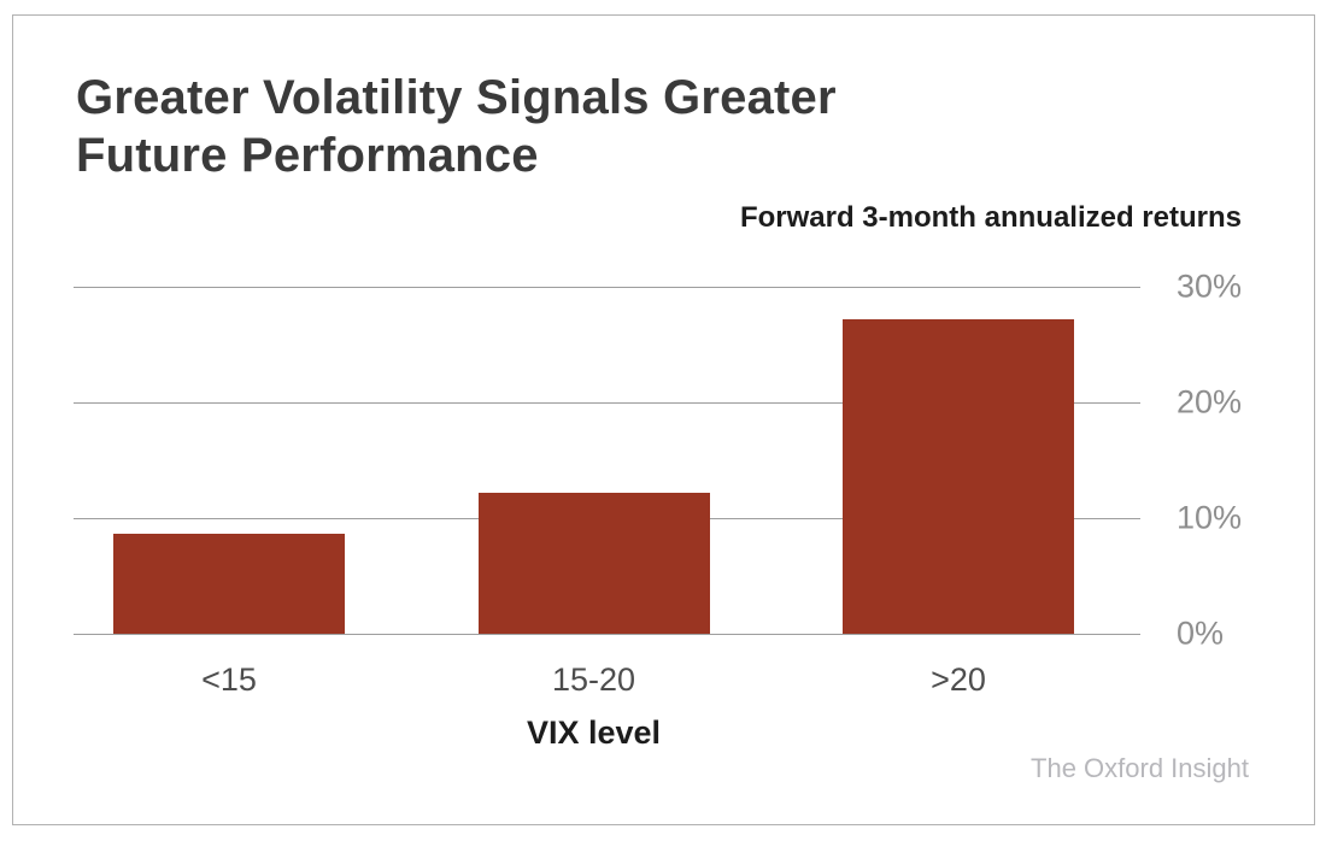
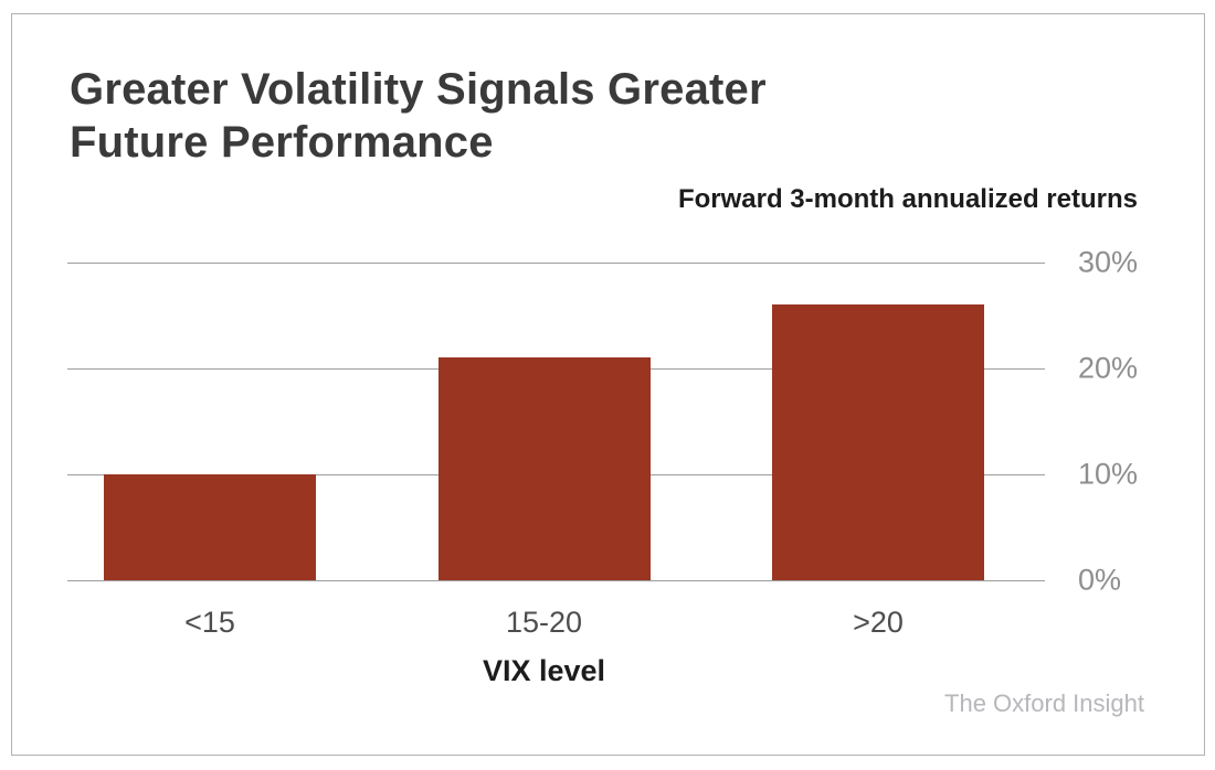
<15: 9% -> 10%
15-20: 12% -> 21%
>20: 27% -> 26%
